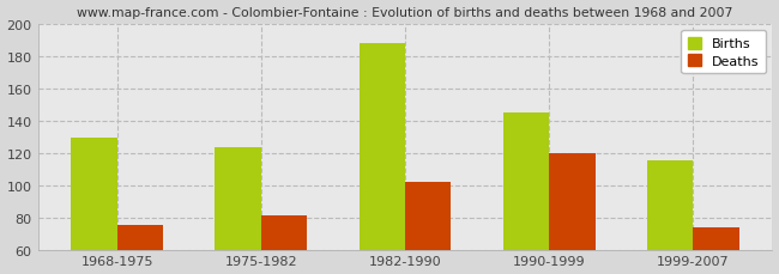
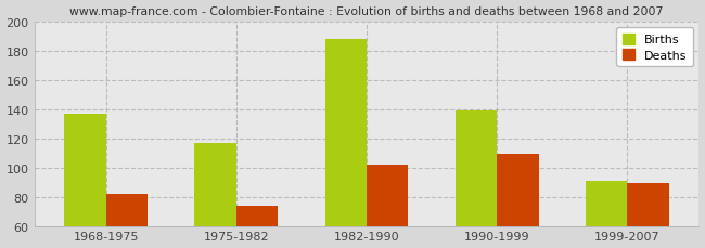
Births/1968-1975: 129 -> 137
Deaths/1968-1975: 75 -> 82
Births/1975-1982: 123 -> 117
Deaths/1975-1982: 81 -> 74
Births/1990-1999: 145 -> 139
Deaths/1990-1999: 120 -> 109
Births/1999-2007: 115 -> 91
Deaths/1999-2007: 74 -> 89
